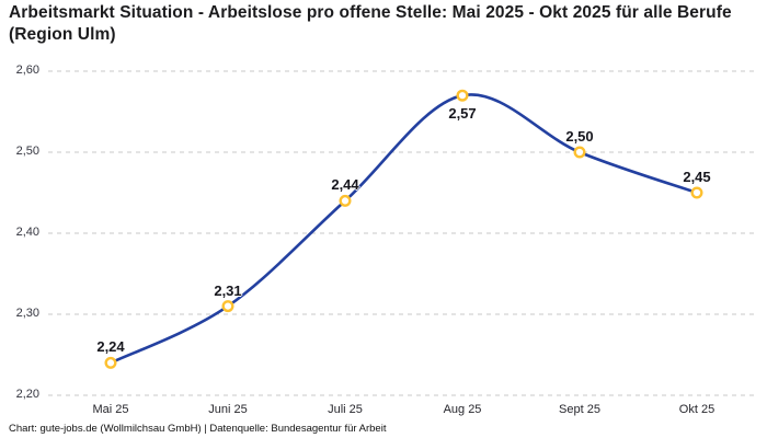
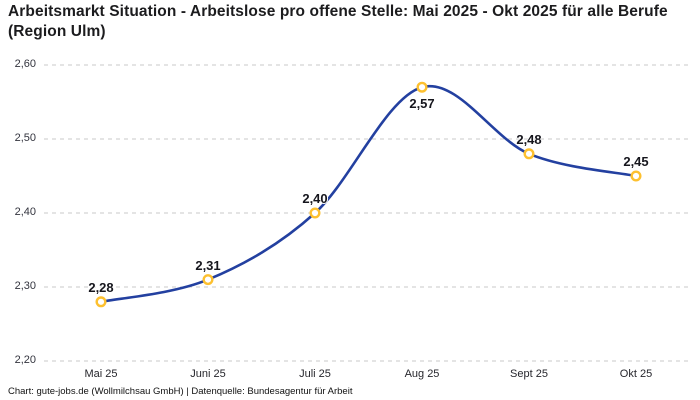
Mai 25: 2,24 -> 2,28
Juli 25: 2,44 -> 2,40
Sept 25: 2,50 -> 2,48
